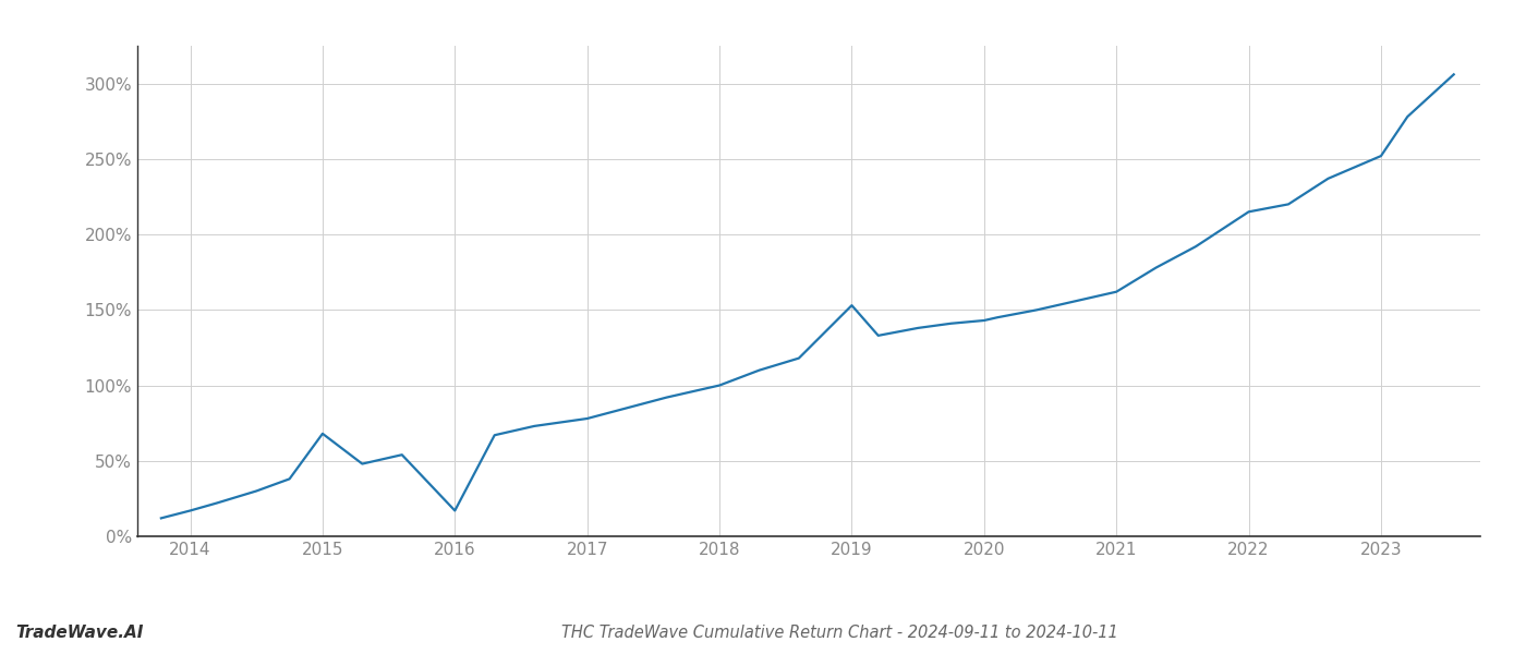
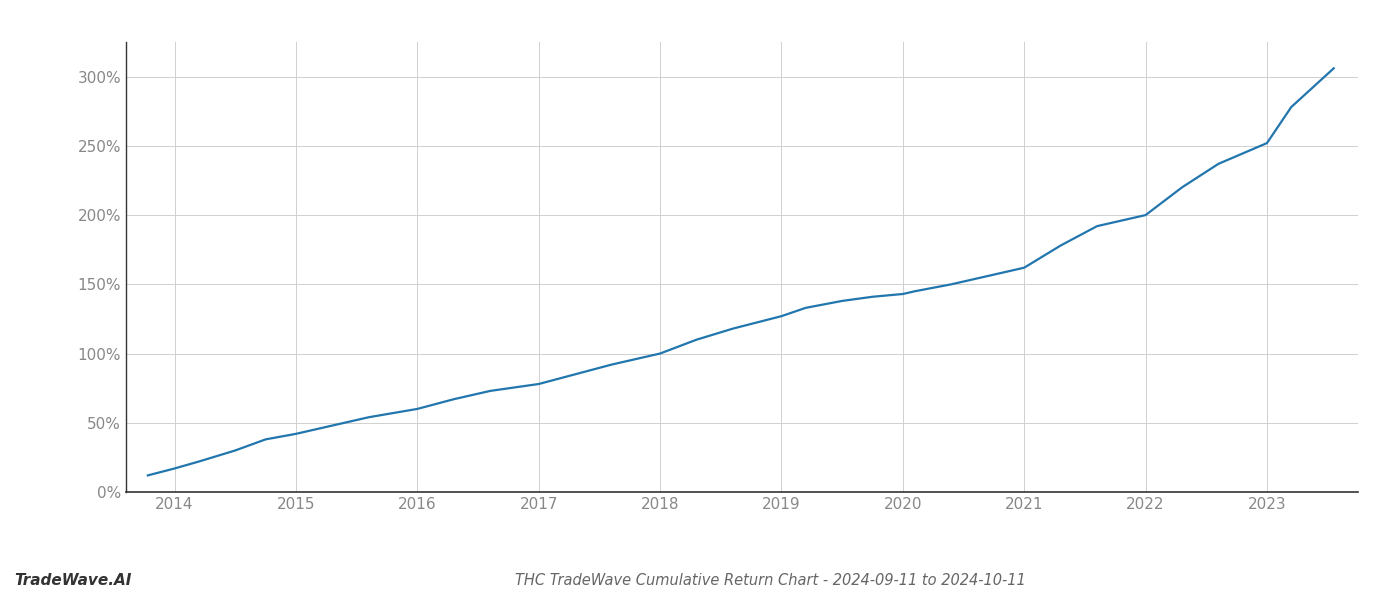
2015: 68% -> 42%
2016: 17% -> 60%
2019: 153% -> 127%
2022: 215% -> 200%
